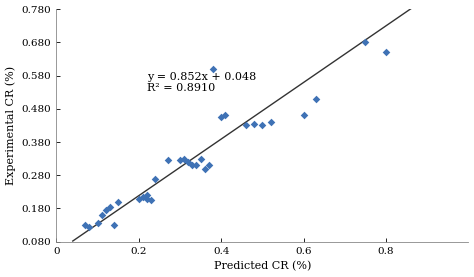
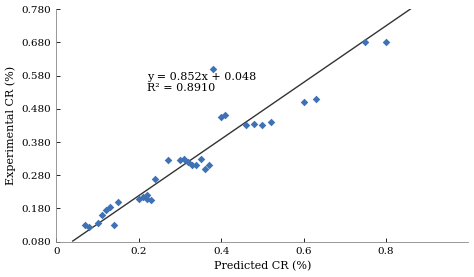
0.6: 0.460 -> 0.500
0.8: 0.650 -> 0.680
